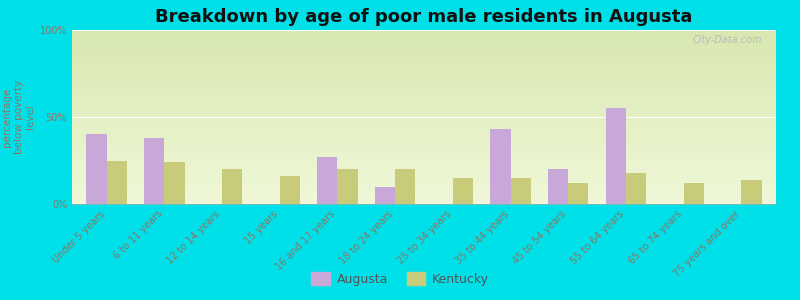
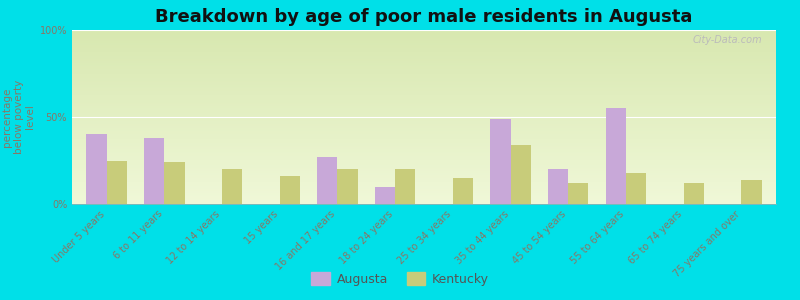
Augusta/35 to 44 years: 43% -> 49%
Kentucky/35 to 44 years: 15% -> 34%
